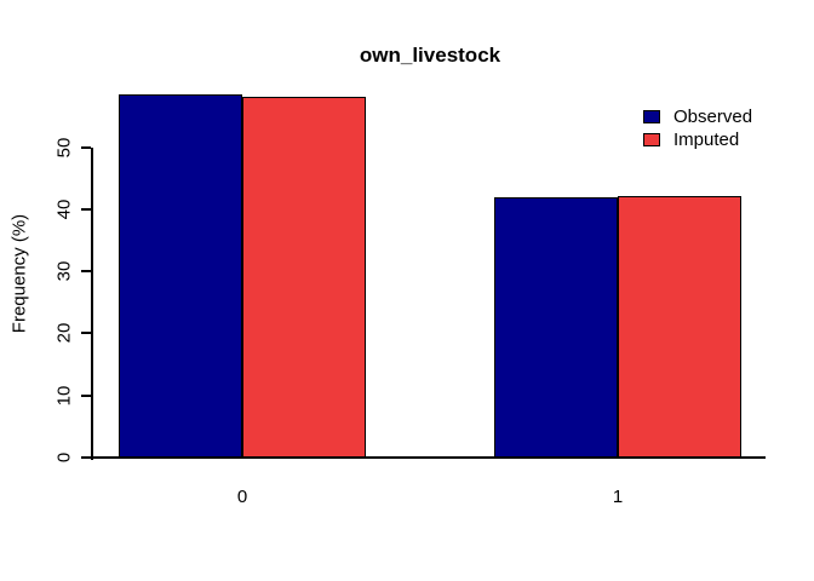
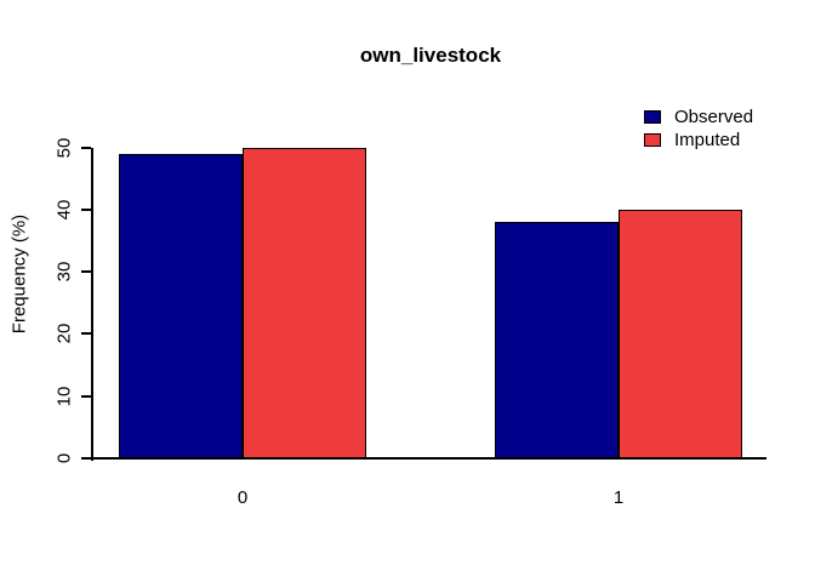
Observed/0: 58 -> 49
Imputed/0: 58 -> 50
Observed/1: 42 -> 38
Imputed/1: 42 -> 40
